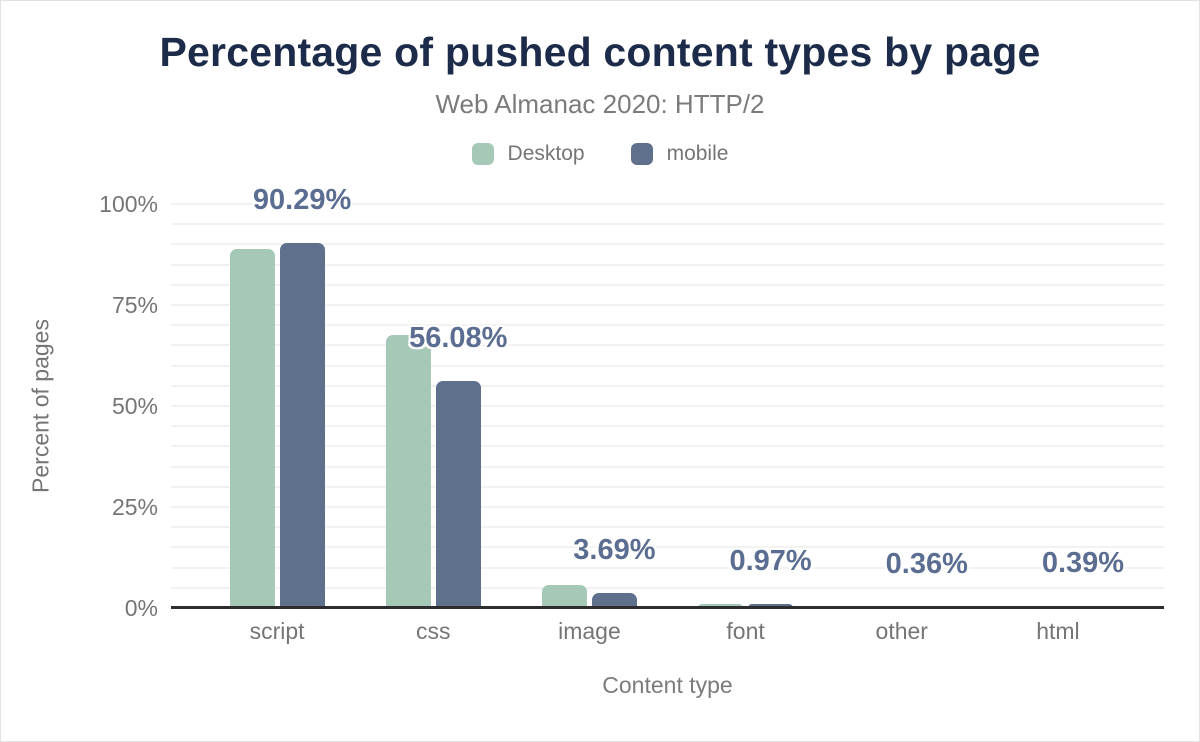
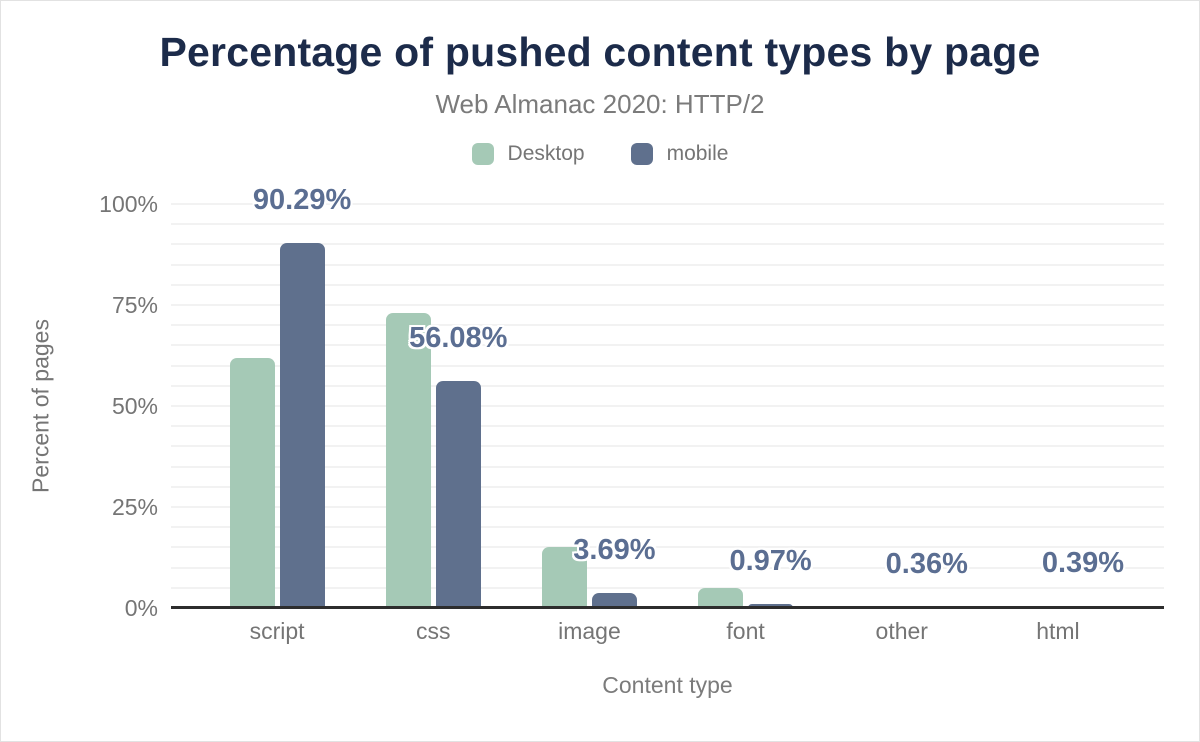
Desktop/script: 89% -> 62%
Desktop/css: 68% -> 73%
Desktop/image: 6% -> 15%
Desktop/font: 1% -> 5%
